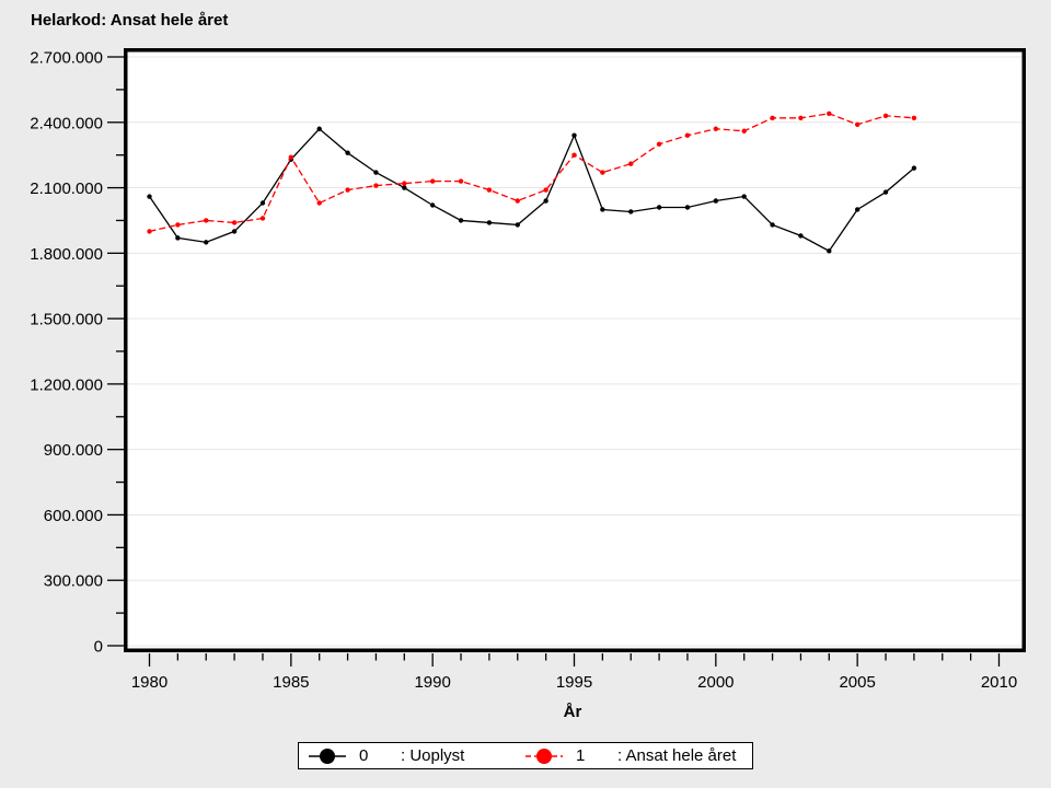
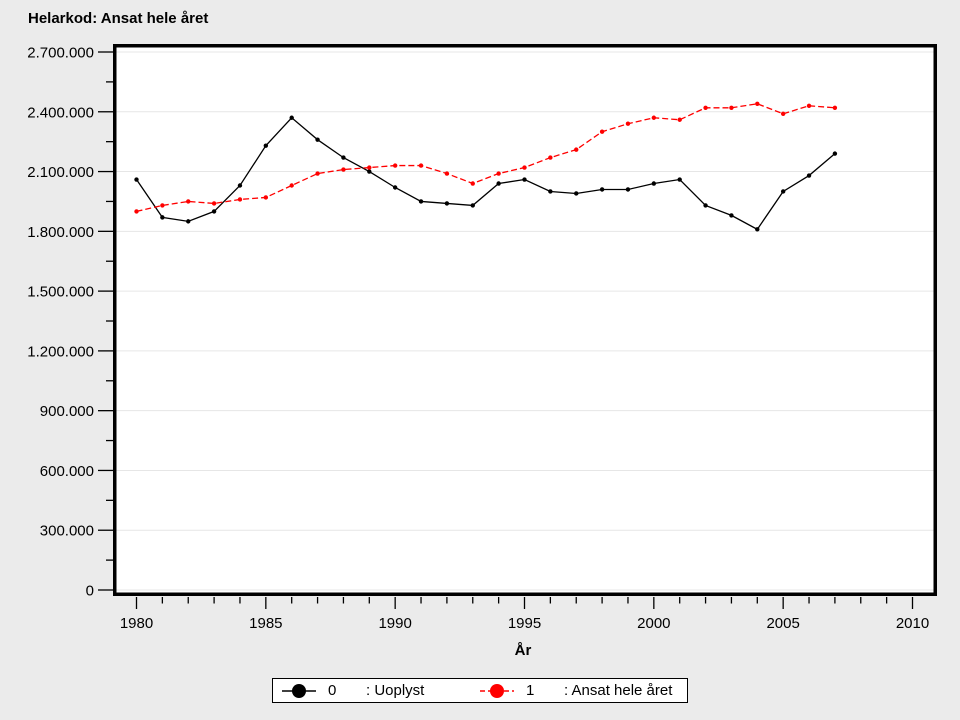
1 : Ansat hele året/1985: 2240000 -> 1970000
0 : Uoplyst/1995: 2340000 -> 2060000
1 : Ansat hele året/1995: 2250000 -> 2120000
